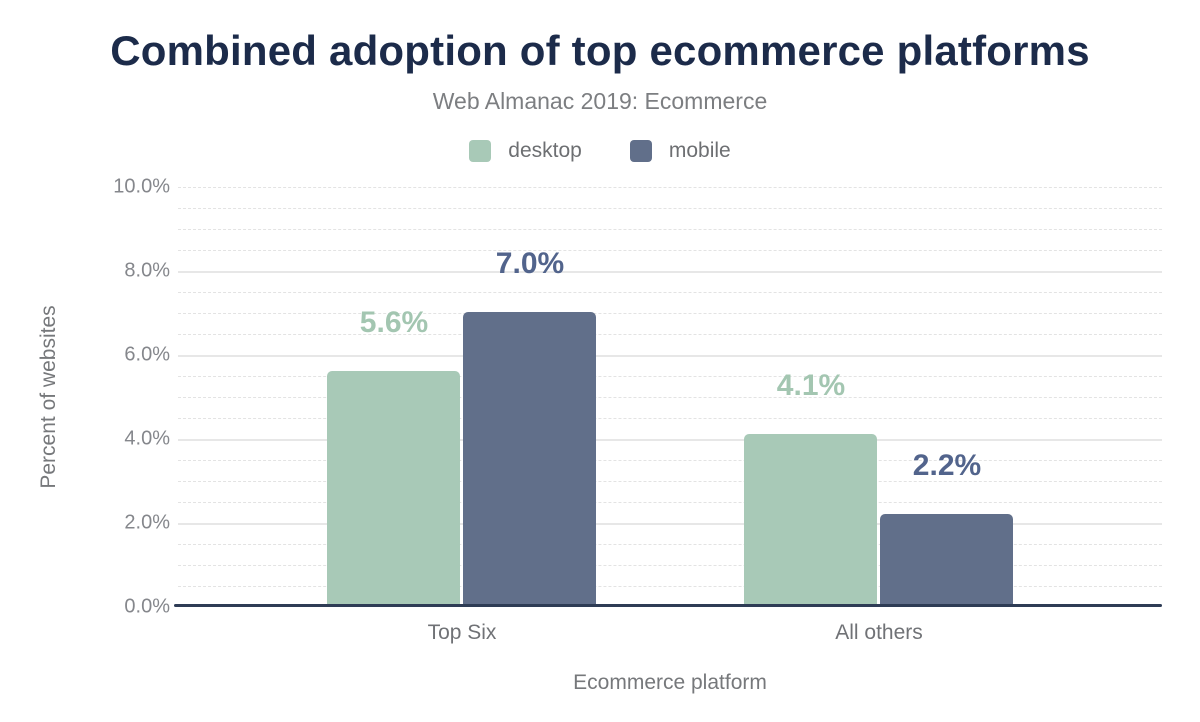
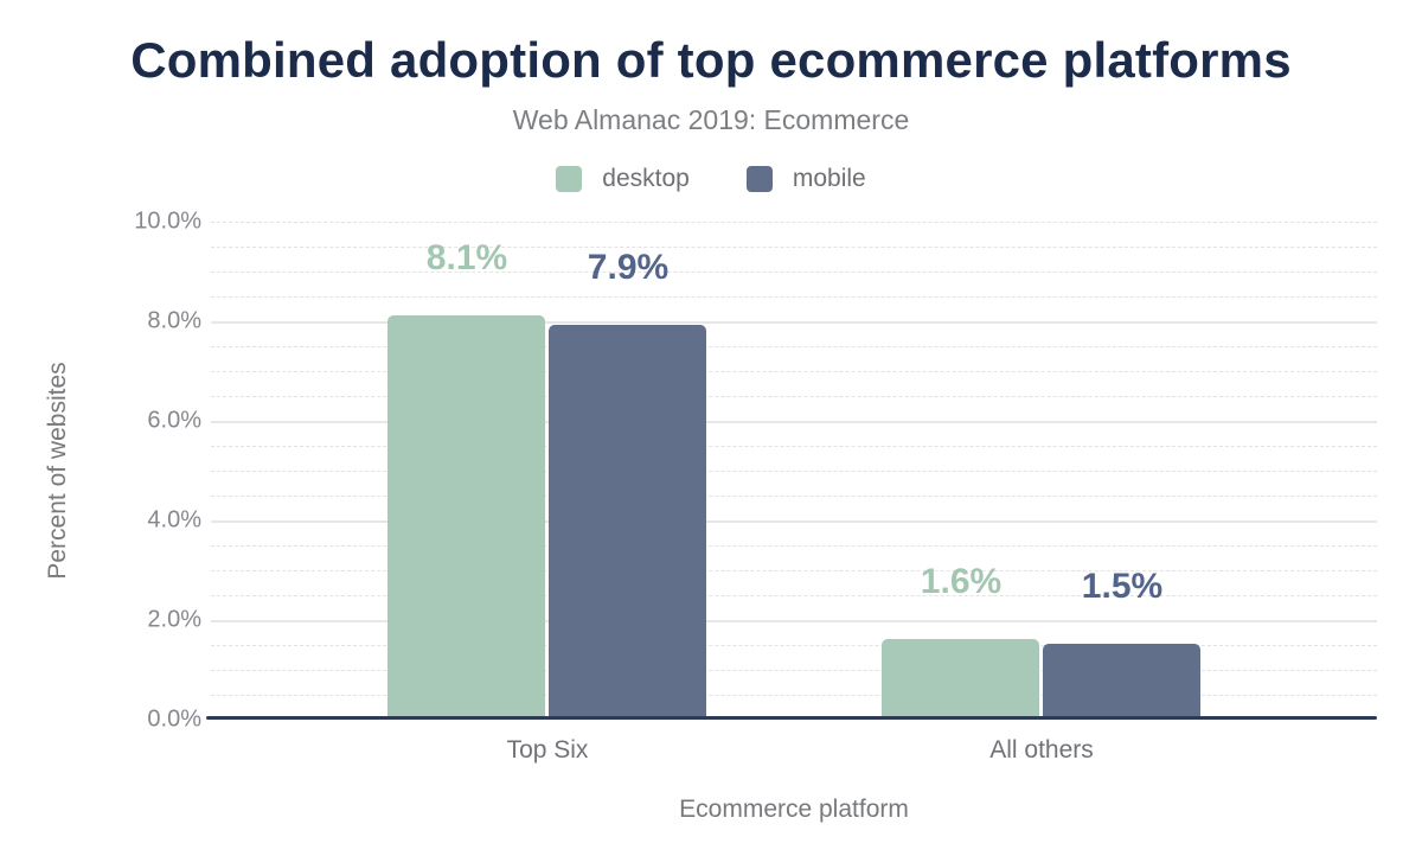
desktop/Top Six: 5.6% -> 8.1%
mobile/Top Six: 7.0% -> 7.9%
desktop/All others: 4.1% -> 1.6%
mobile/All others: 2.2% -> 1.5%
